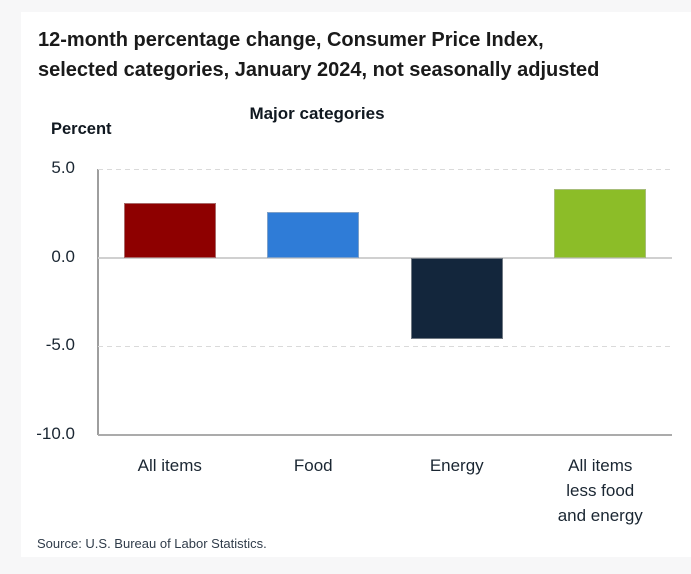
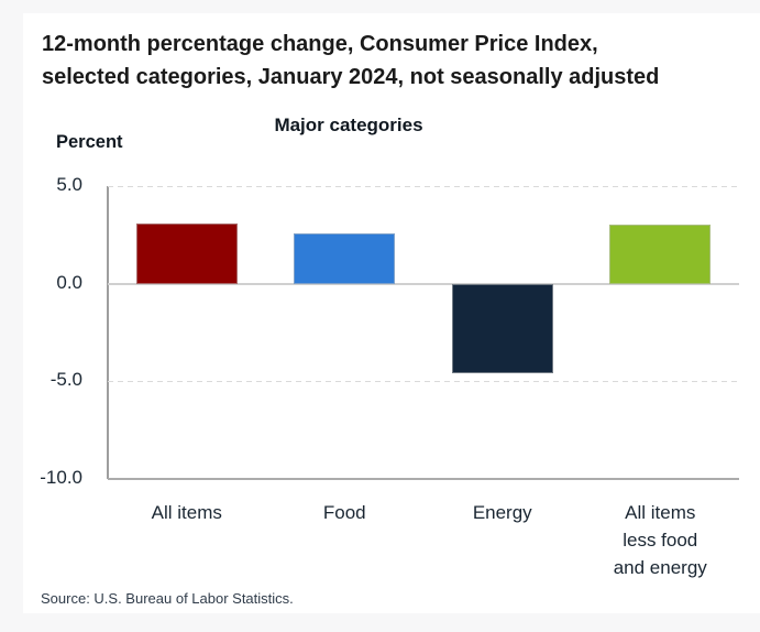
All items less food and energy: 3.9 -> 3.0
